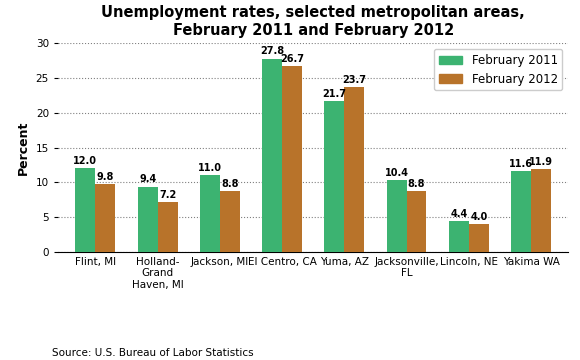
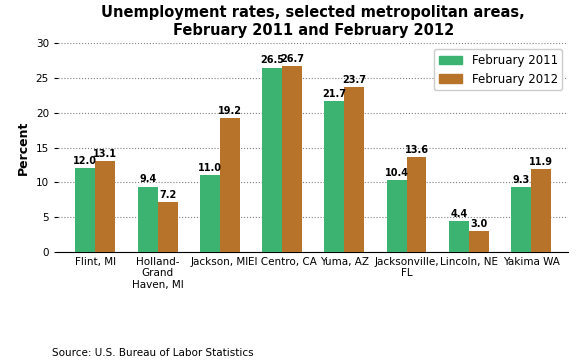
February 2012/Flint, MI: 9.8 -> 13.1
February 2012/Jackson, MI: 8.8 -> 19.2
February 2011/El Centro, CA: 27.8 -> 26.5
February 2012/Jacksonville, FL: 8.8 -> 13.6
February 2012/Lincoln, NE: 4.0 -> 3.0
February 2011/Yakima WA: 11.6 -> 9.3
